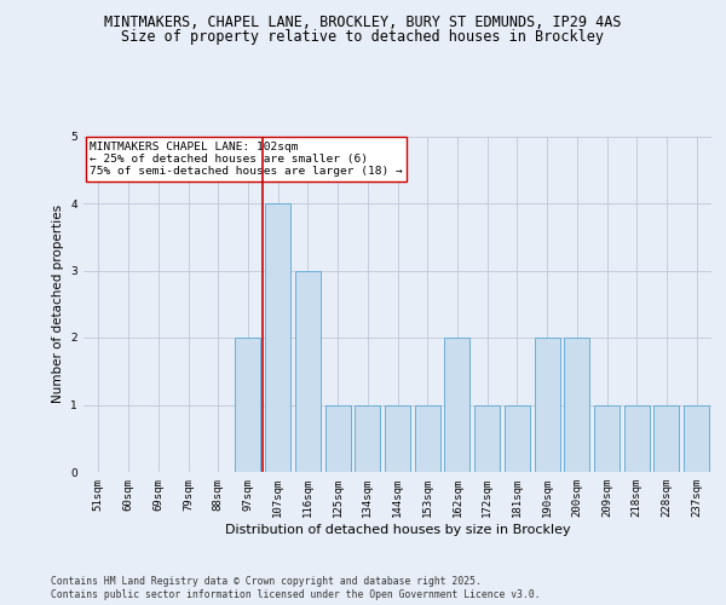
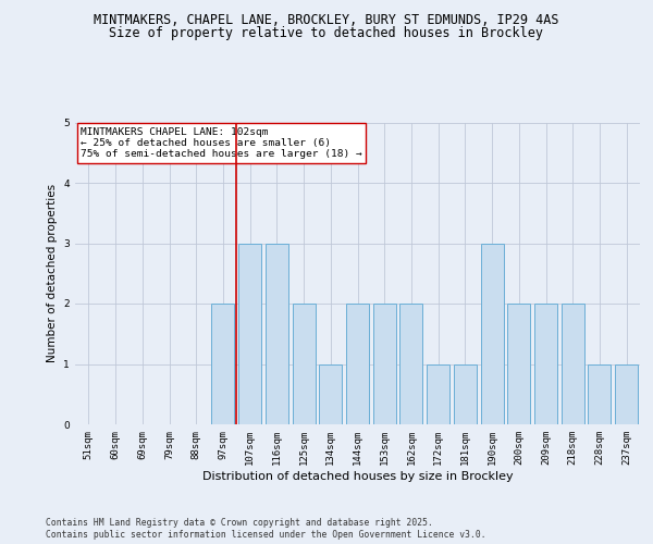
107sqm: 4 -> 3
125sqm: 1 -> 2
144sqm: 1 -> 2
153sqm: 1 -> 2
190sqm: 2 -> 3
209sqm: 1 -> 2
218sqm: 1 -> 2
